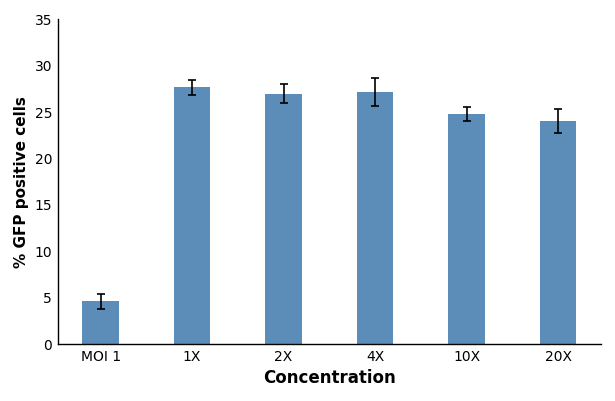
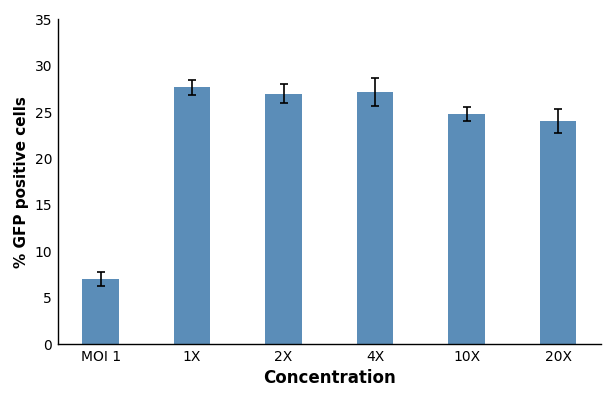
MOI 1: 4.6 -> 7.0
